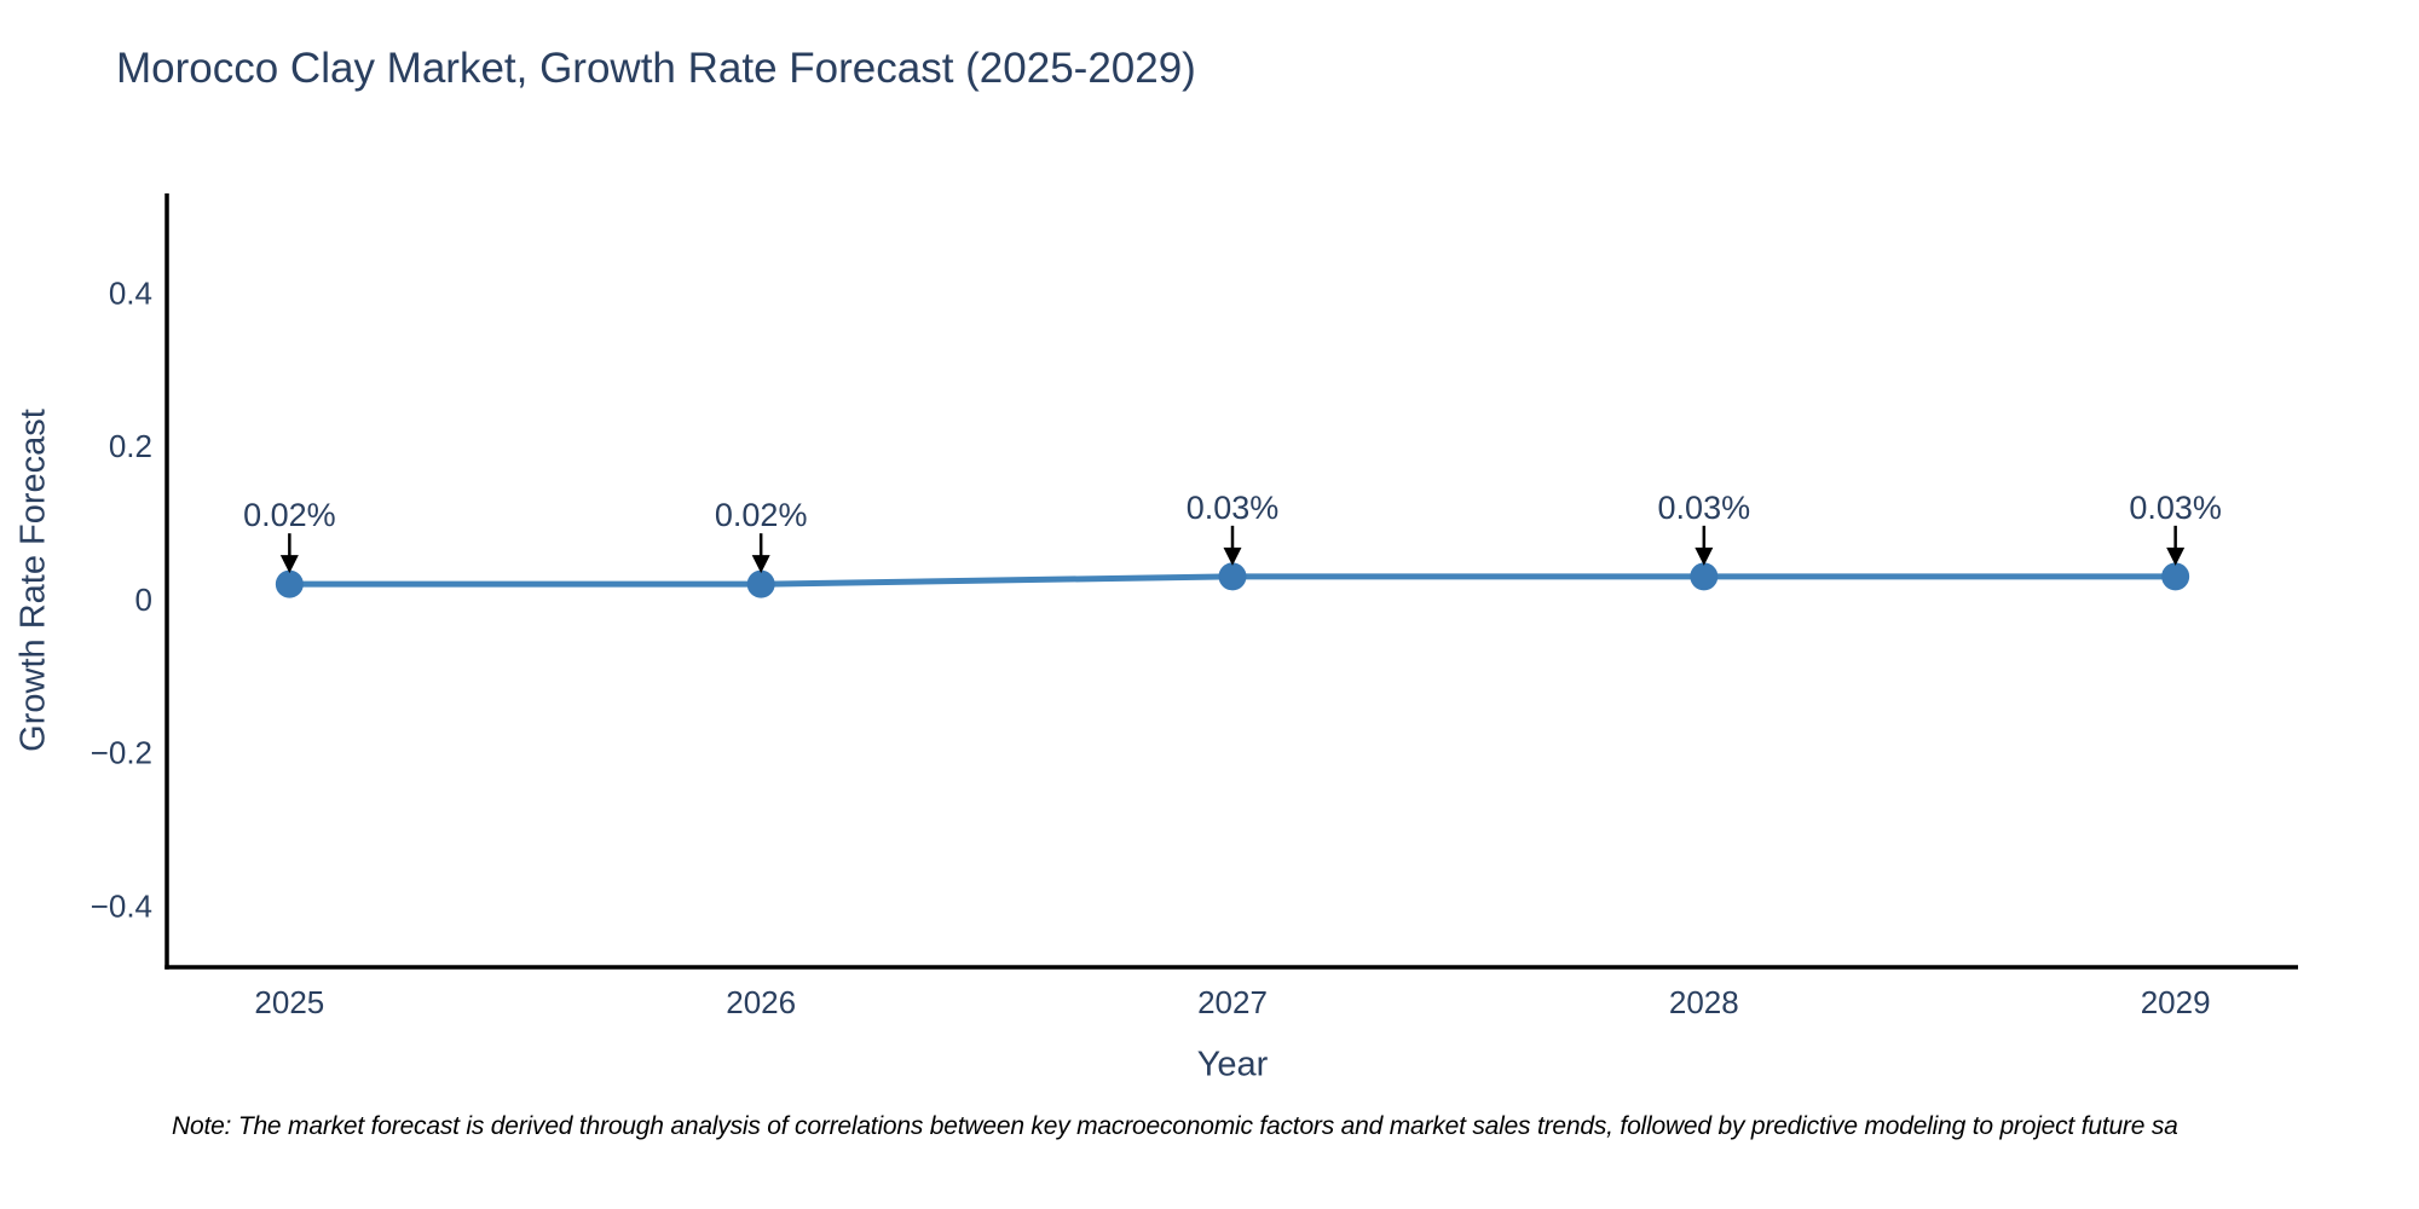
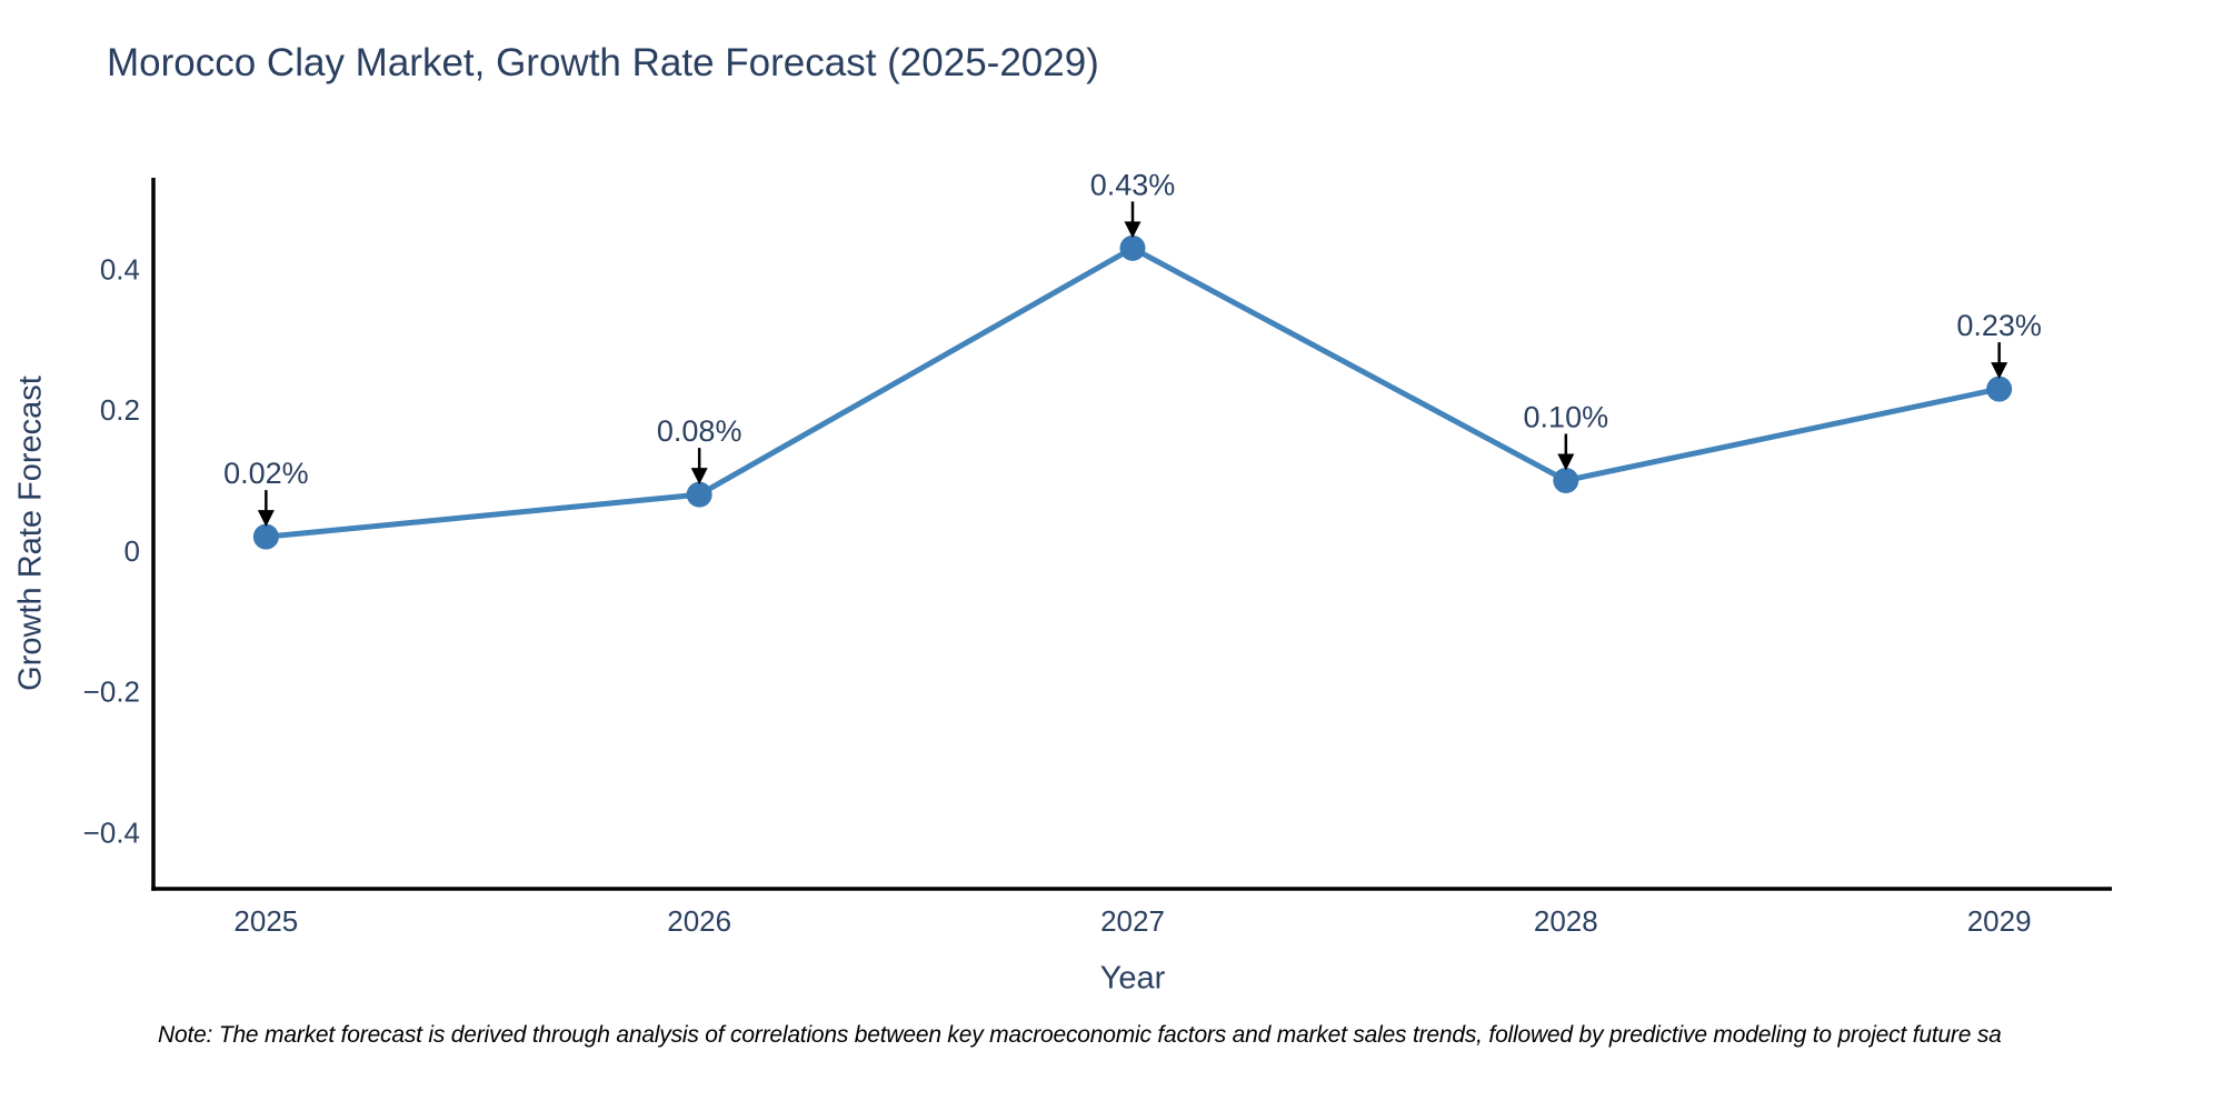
2026: 0.02% -> 0.08%
2027: 0.03% -> 0.43%
2028: 0.03% -> 0.10%
2029: 0.03% -> 0.23%
